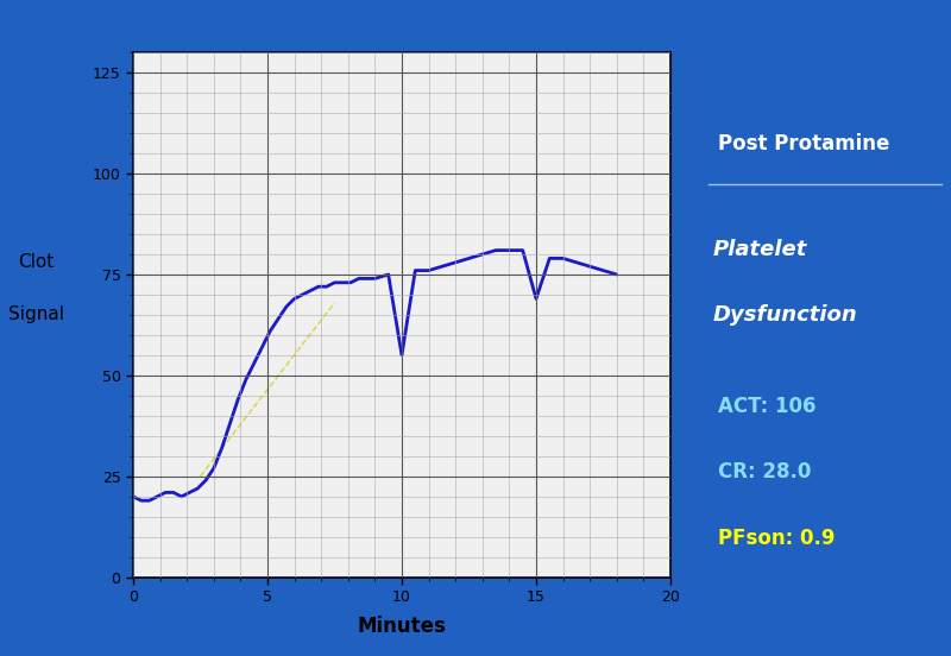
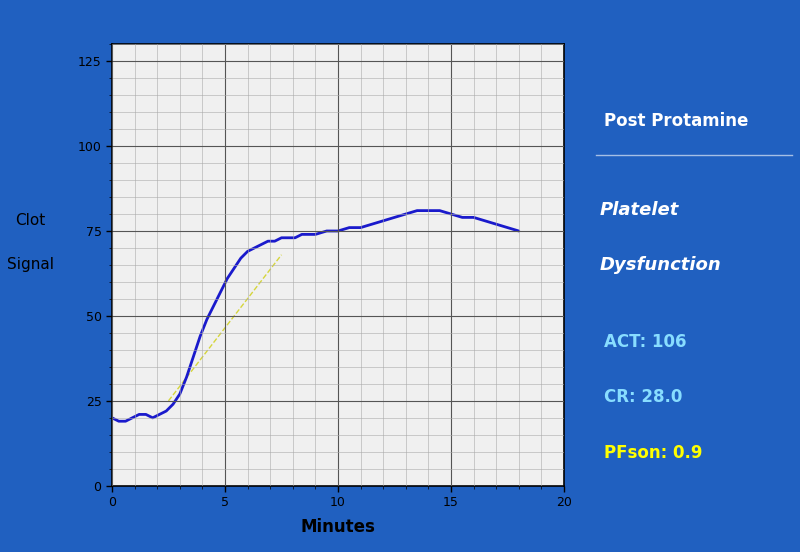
10: 55 -> 75
15: 69 -> 80
